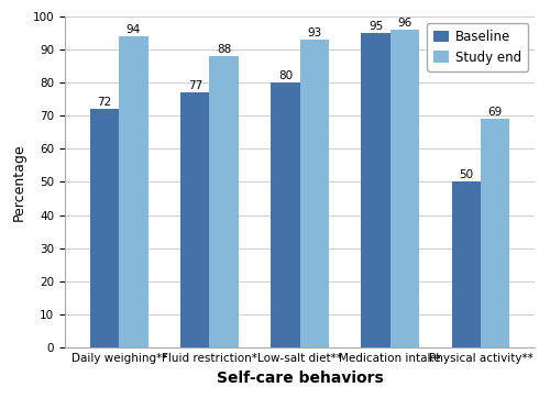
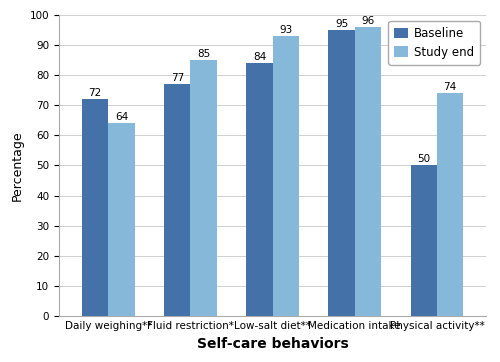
Study end/Daily weighing**: 94 -> 64
Study end/Fluid restriction*: 88 -> 85
Baseline/Low-salt diet**: 80 -> 84
Study end/Physical activity**: 69 -> 74
